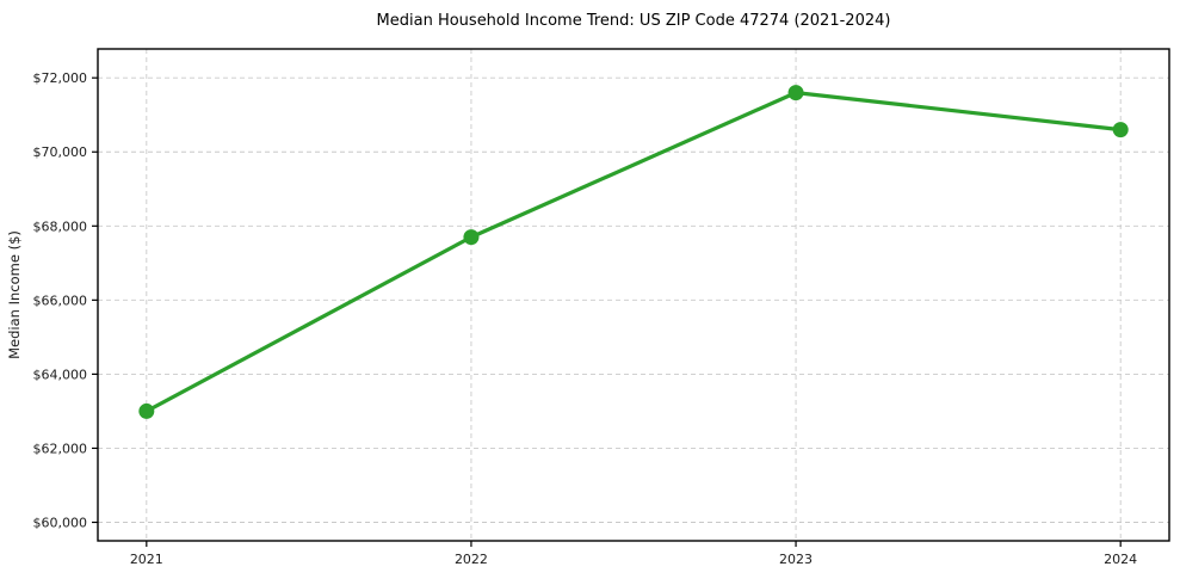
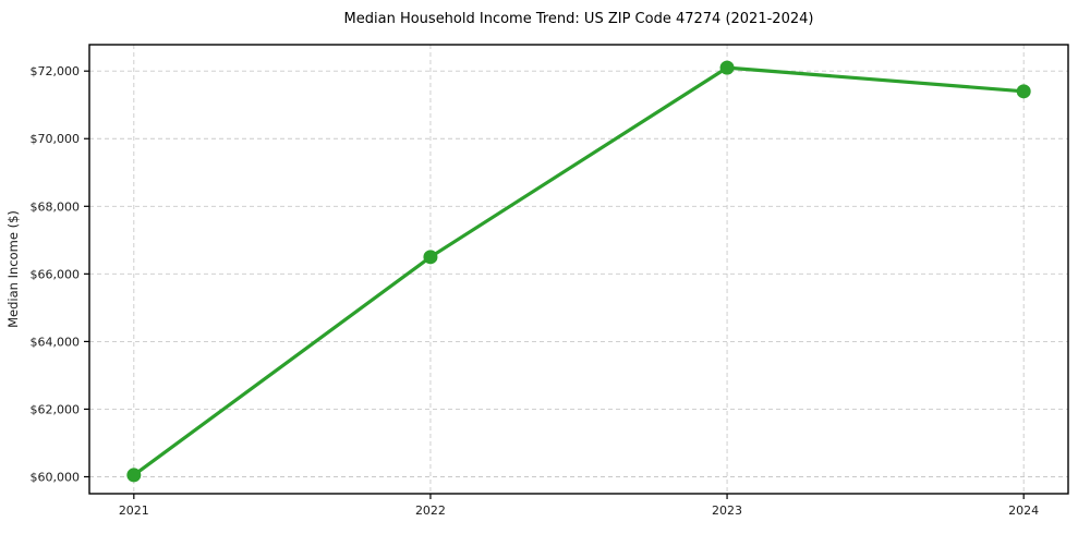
2021: $63000 -> $60000
2022: $67700 -> $66500
2023: $71600 -> $72100
2024: $70600 -> $71400
